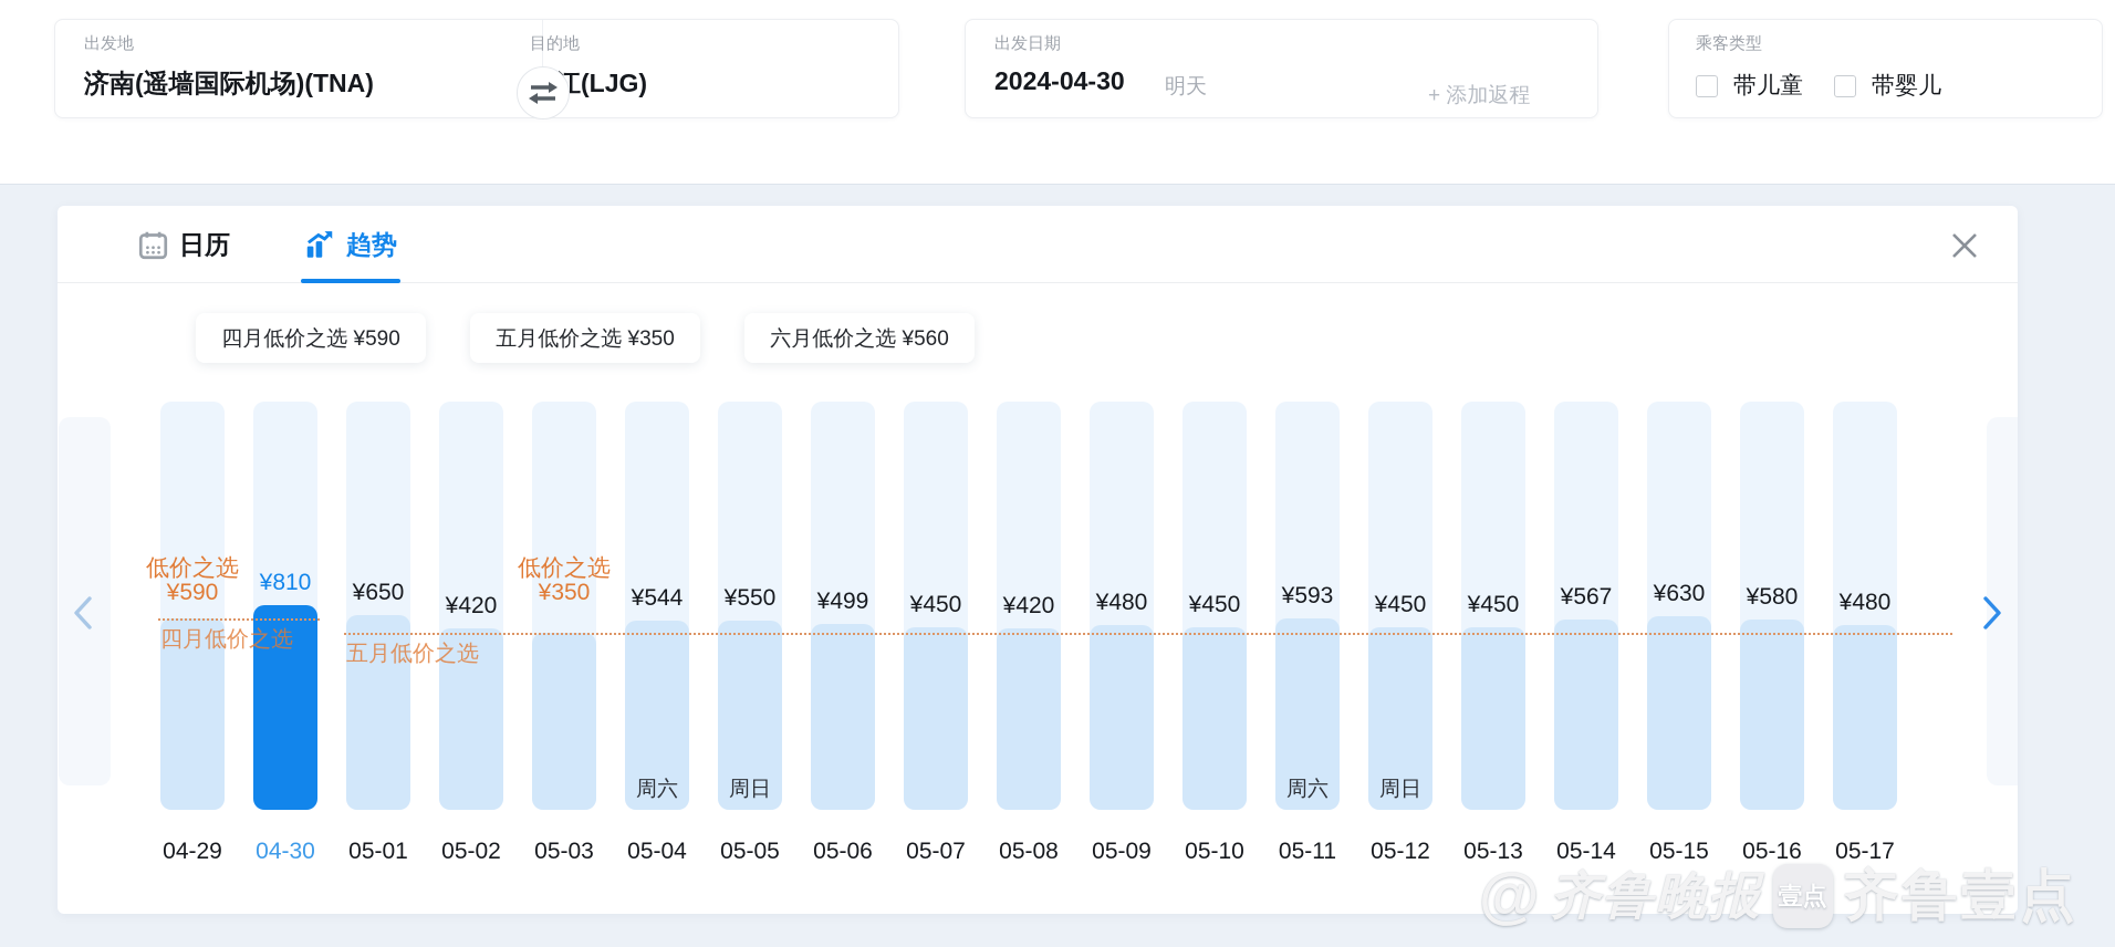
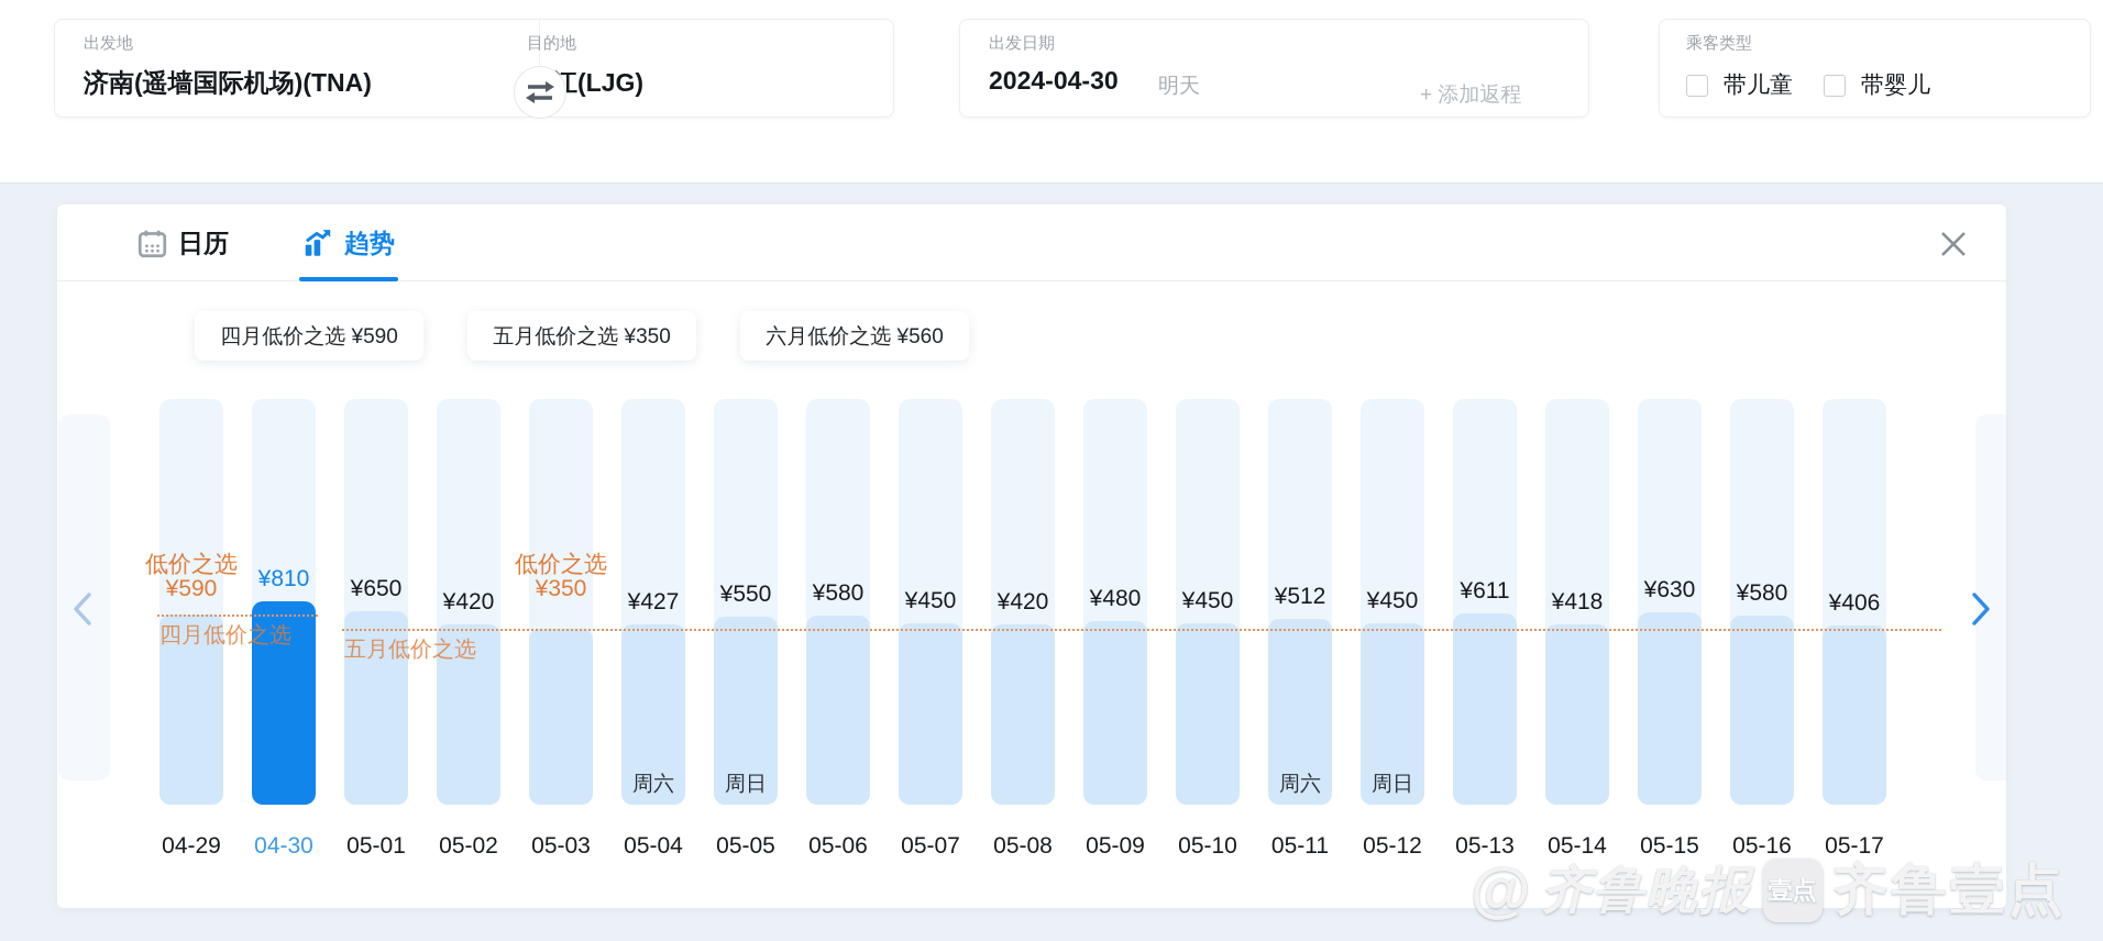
05-04: ¥544 -> ¥427
05-06: ¥499 -> ¥580
05-11: ¥593 -> ¥512
05-13: ¥450 -> ¥611
05-14: ¥567 -> ¥418
05-17: ¥480 -> ¥406
